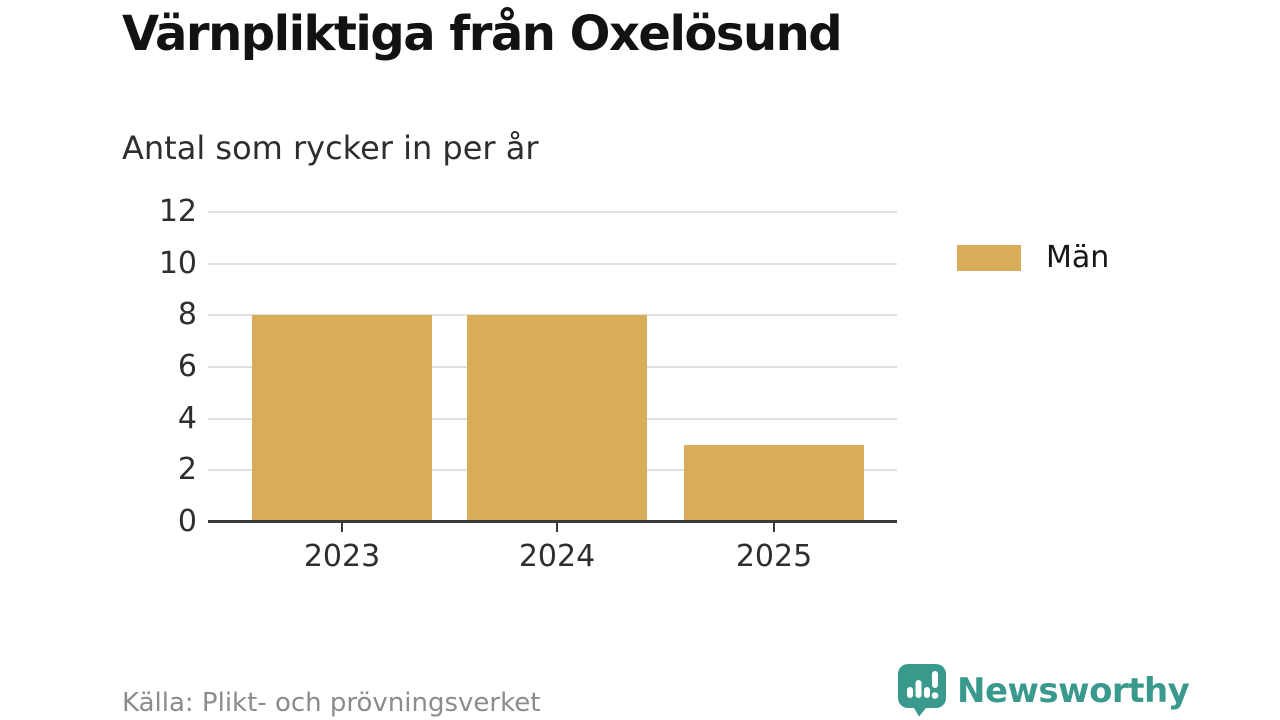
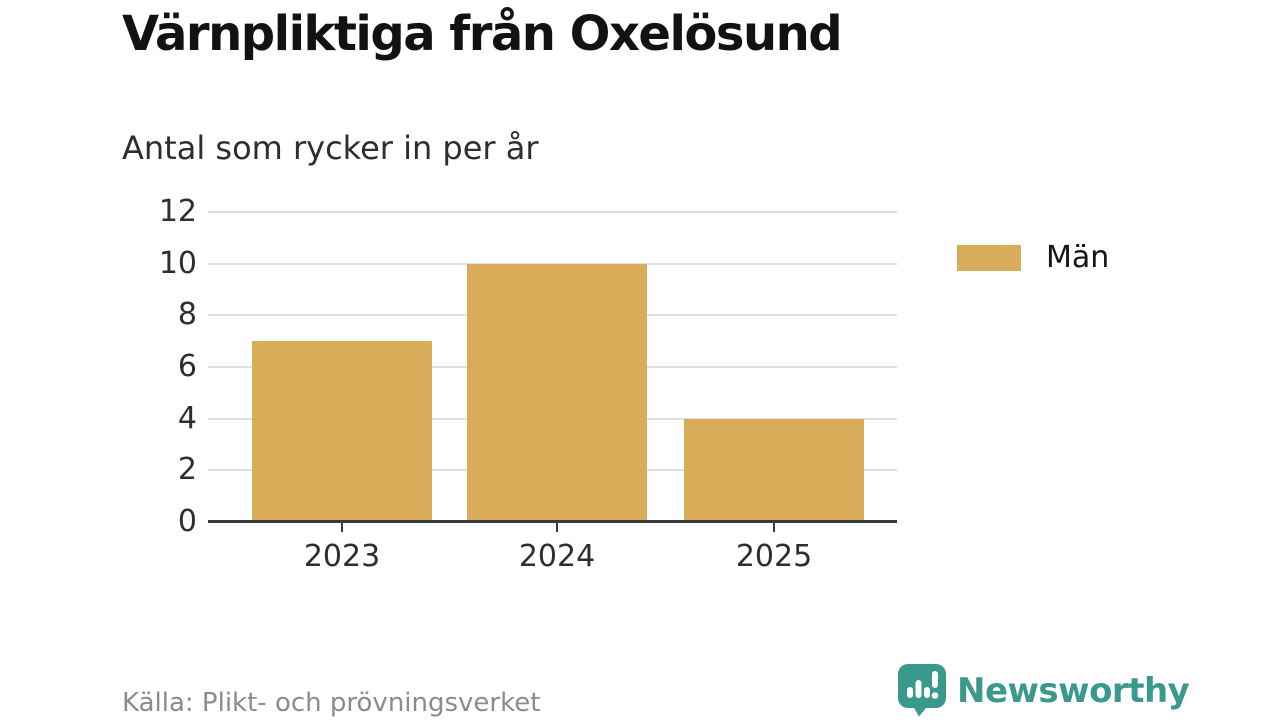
2023: 8 -> 7
2024: 8 -> 10
2025: 3 -> 4
